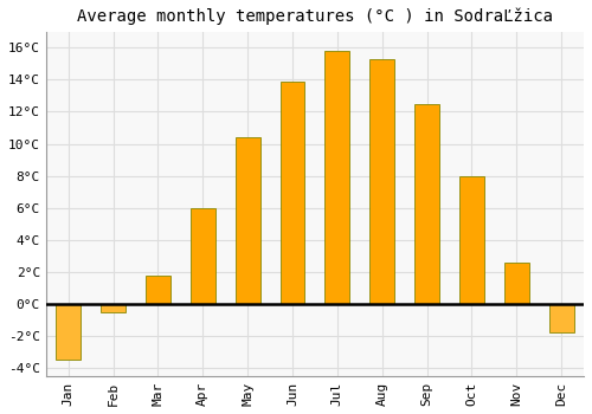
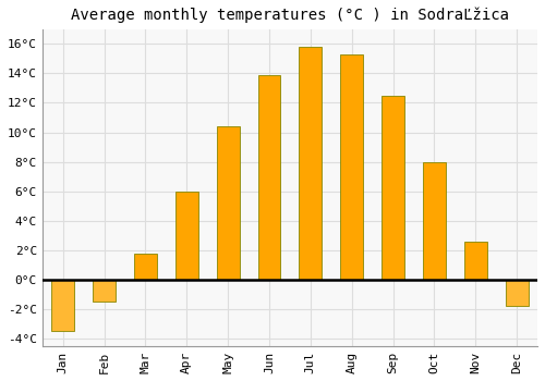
Feb: -0.5°C -> -1.5°C
